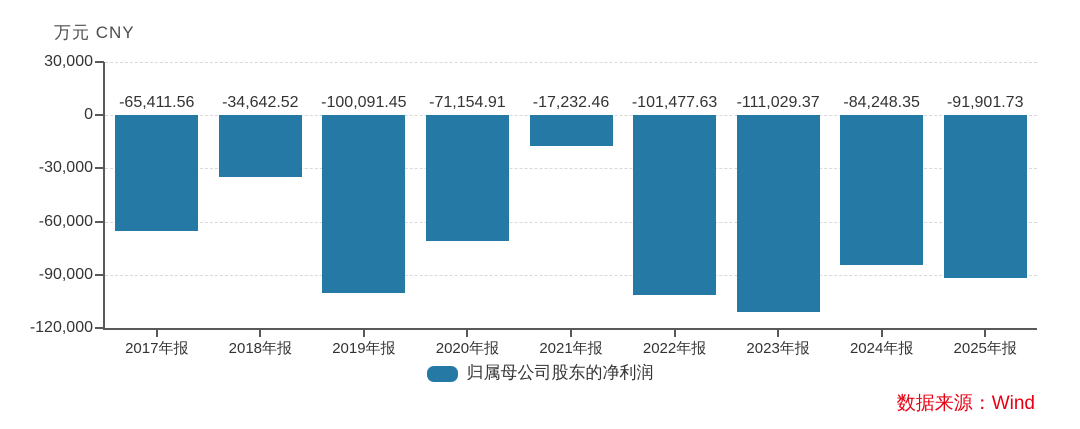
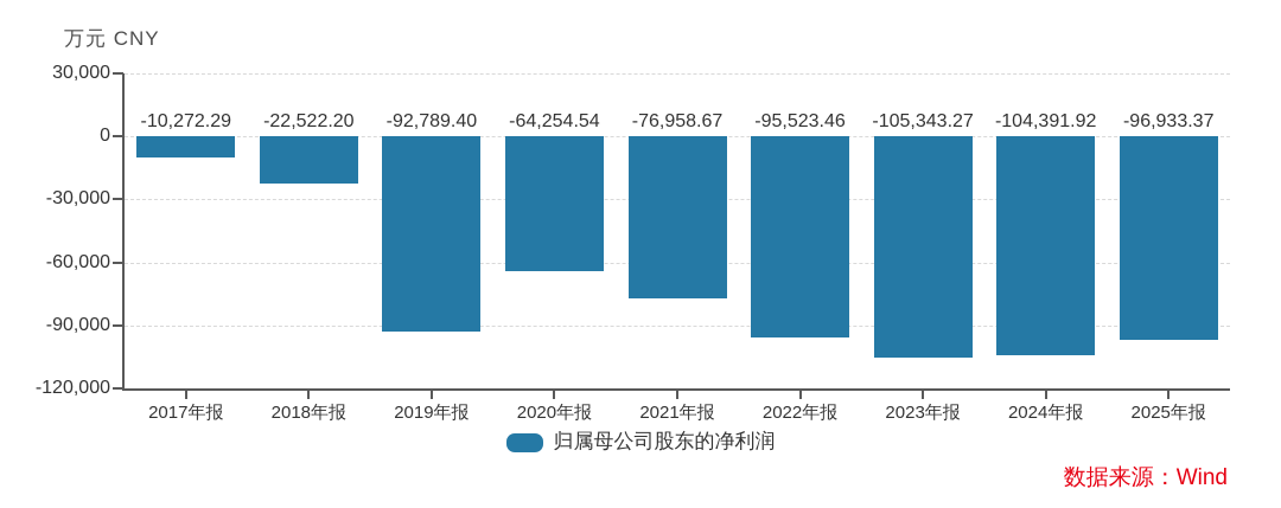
2017年报: -65,411.56 -> -10,272.29
2018年报: -34,642.52 -> -22,522.20
2019年报: -100,091.45 -> -92,789.40
2020年报: -71,154.91 -> -64,254.54
2021年报: -17,232.46 -> -76,958.67
2022年报: -101,477.63 -> -95,523.46
2023年报: -111,029.37 -> -105,343.27
2024年报: -84,248.35 -> -104,391.92
2025年报: -91,901.73 -> -96,933.37
